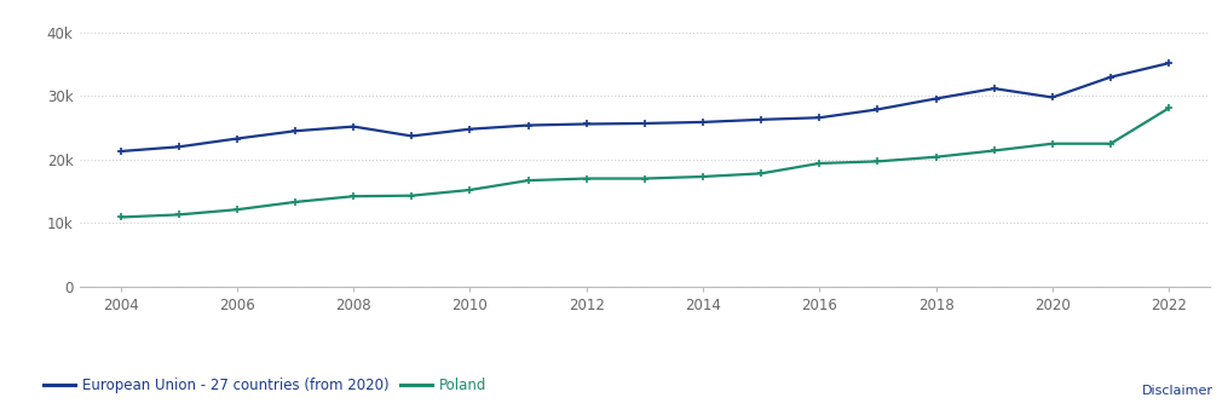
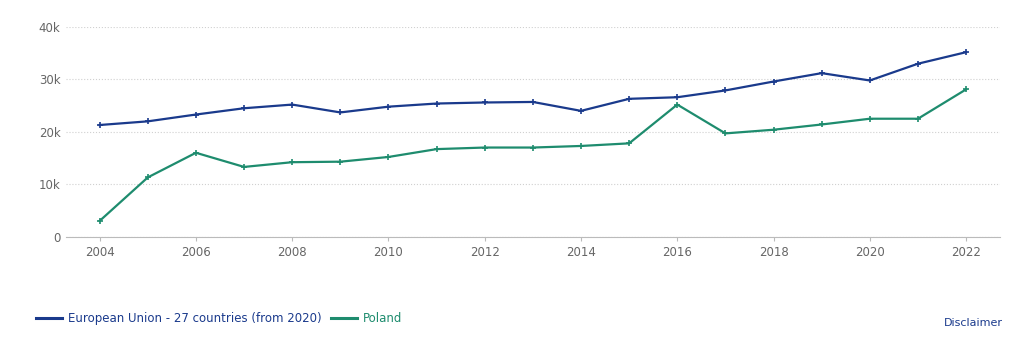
Poland/2004: 10.9k -> 3.0k
Poland/2006: 12.1k -> 16.0k
European Union - 27 countries (from 2020)/2014: 25.9k -> 24.0k
Poland/2016: 19.4k -> 25.2k
